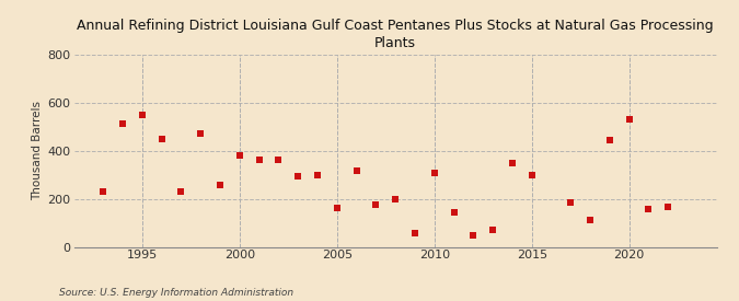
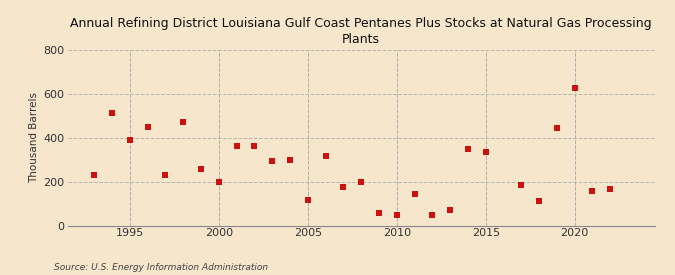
1995: 550 -> 390
2000: 380 -> 200
2005: 160 -> 115
2010: 305 -> 50
2015: 300 -> 335
2020: 530 -> 625
